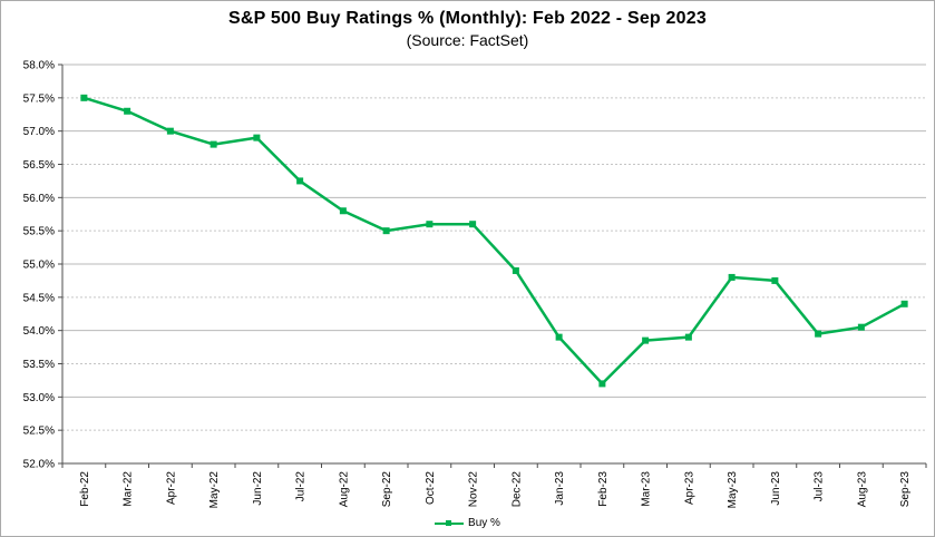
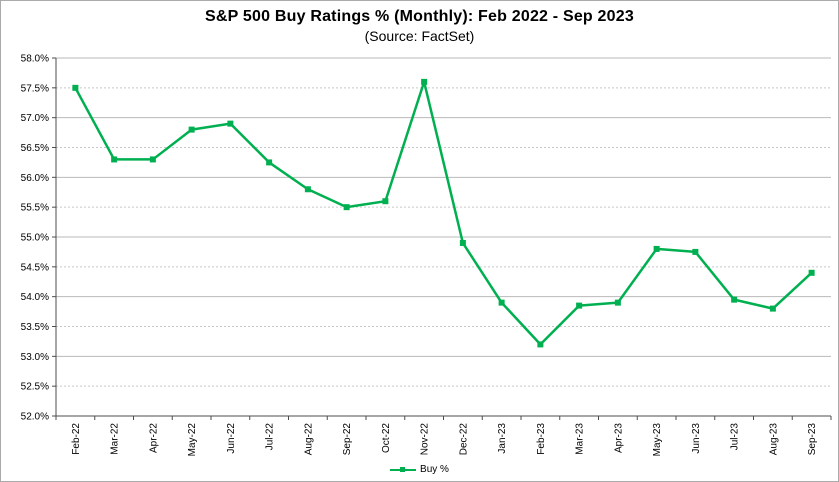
Mar-22: 57.3% -> 56.3%
Apr-22: 57.0% -> 56.3%
Nov-22: 55.6% -> 57.6%
Aug-23: 54.0% -> 53.8%
